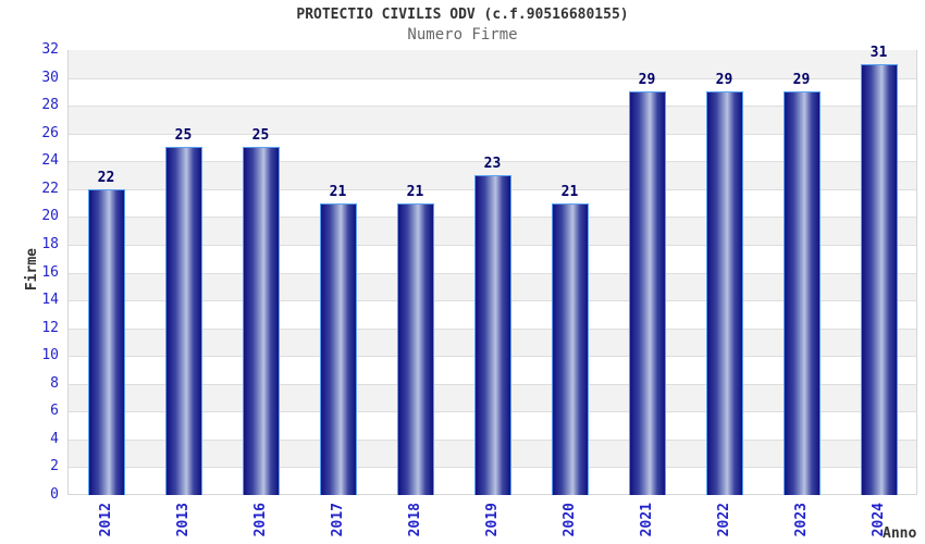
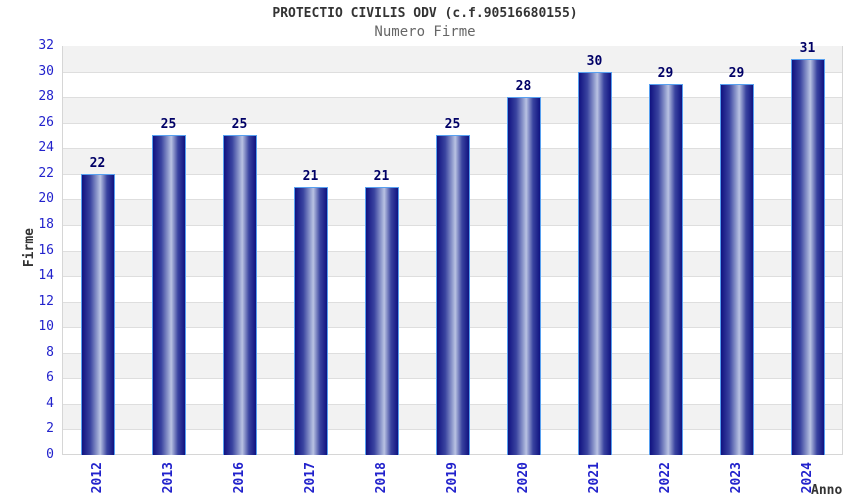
2019: 23 -> 25
2020: 21 -> 28
2021: 29 -> 30
